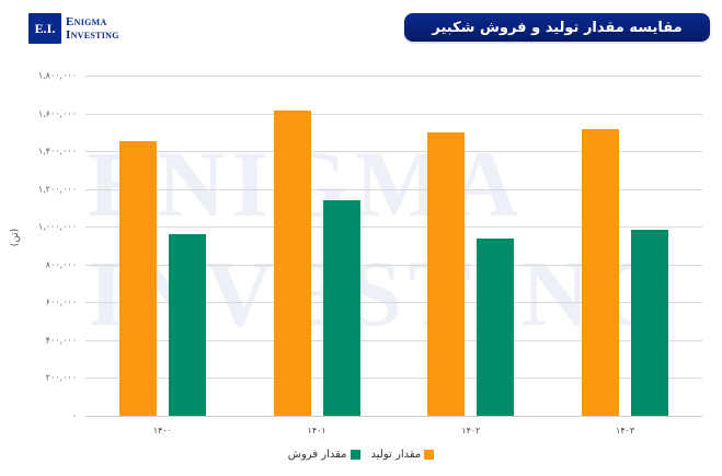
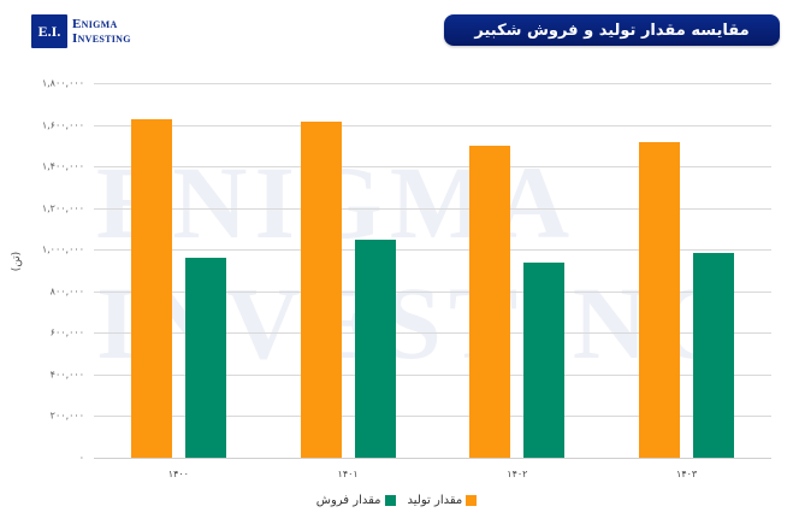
مقدار تولید/۱۴۰۰: 1450000 -> 1620000
مقدار فروش/۱۴۰۱: 1140000 -> 1040000
